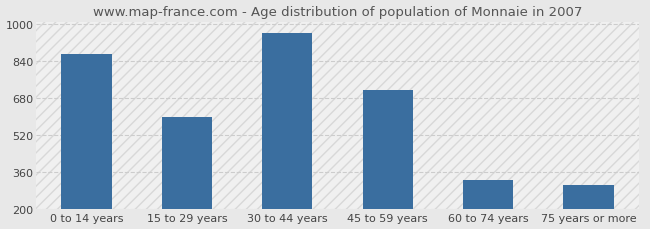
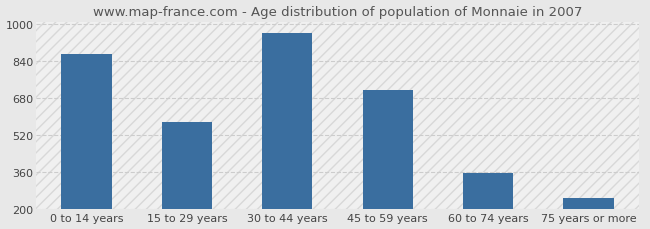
15 to 29 years: 600 -> 575
60 to 74 years: 325 -> 355
75 years or more: 305 -> 248
